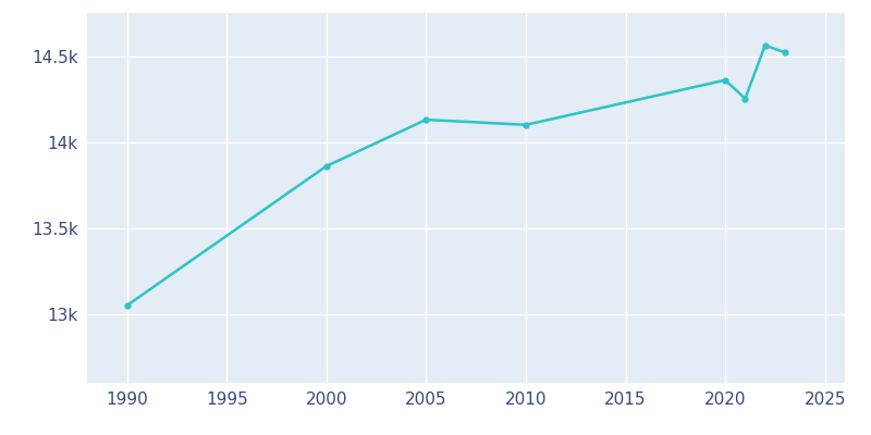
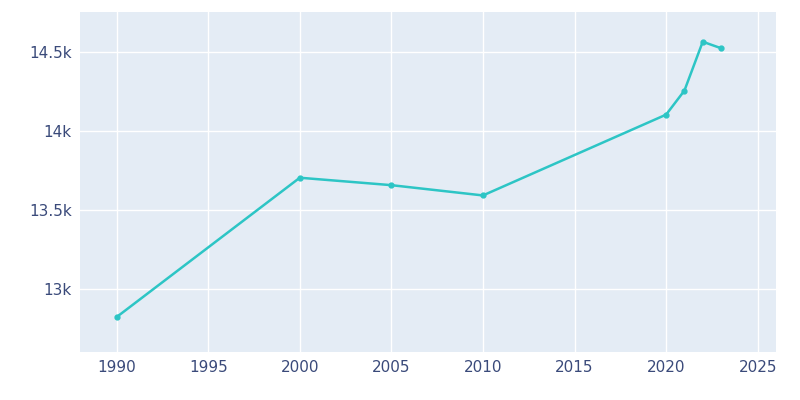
1990: 13.05k -> 12.82k
2000: 13.86k -> 13.70k
2005: 14.13k -> 13.66k
2010: 14.10k -> 13.59k
2020: 14.36k -> 14.10k
